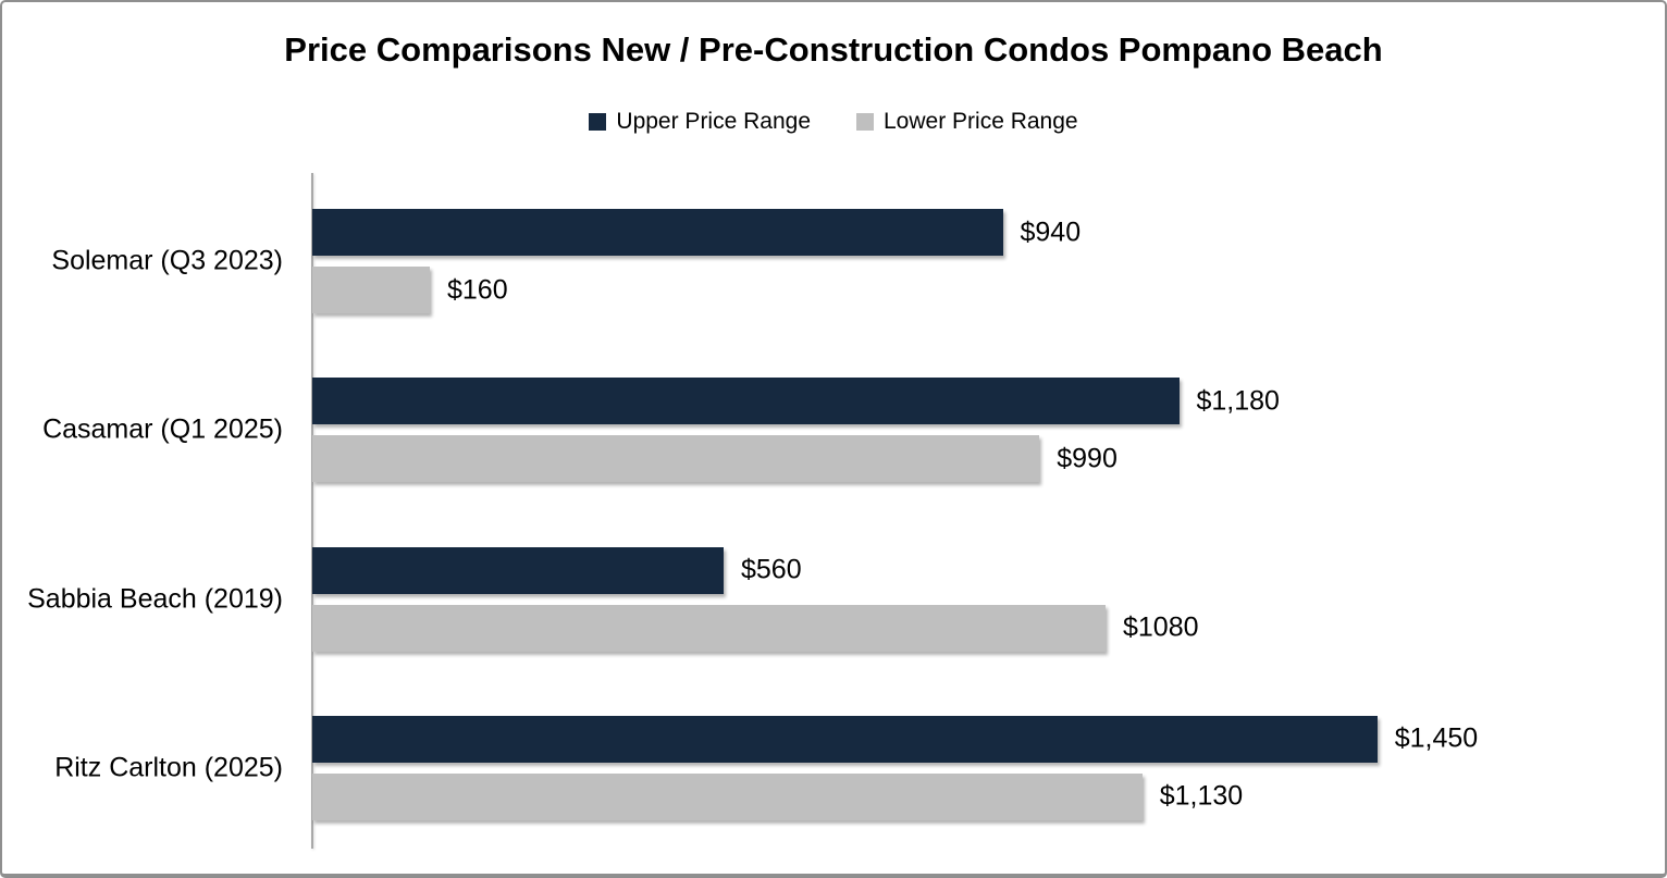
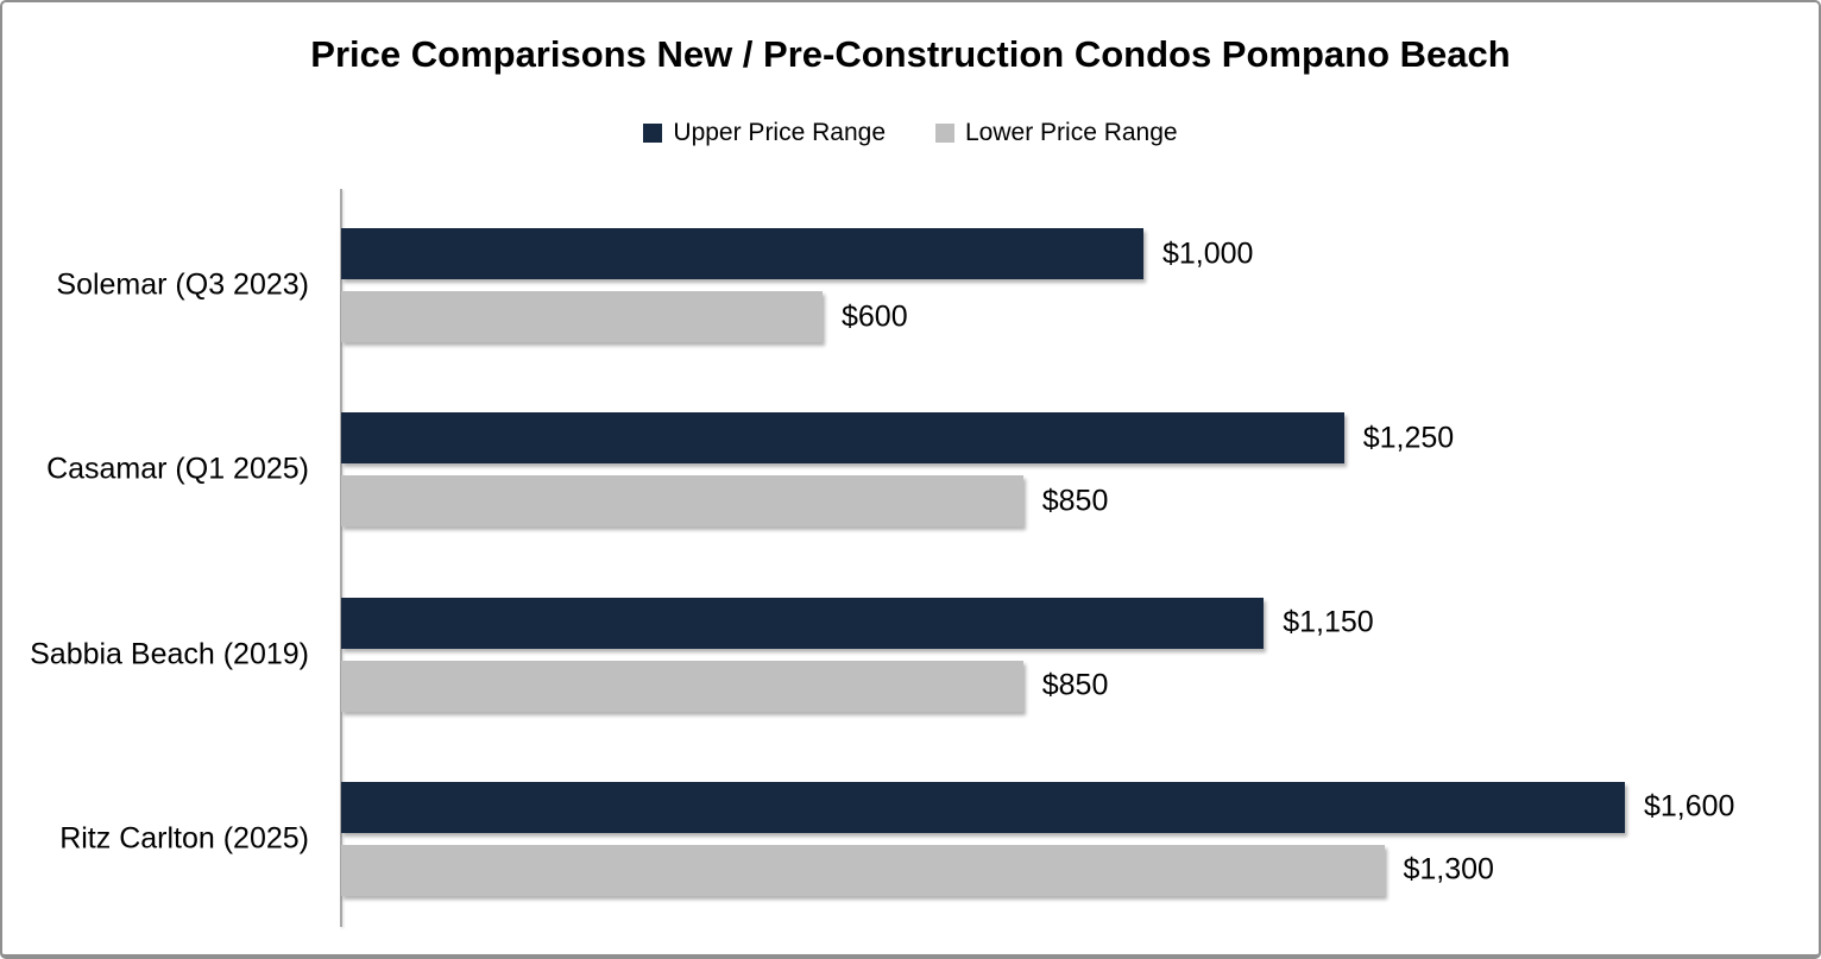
Upper Price Range/Solemar (Q3 2023): $940 -> $1,000
Lower Price Range/Solemar (Q3 2023): $160 -> $600
Upper Price Range/Casamar (Q1 2025): $1,180 -> $1,250
Lower Price Range/Casamar (Q1 2025): $990 -> $850
Upper Price Range/Sabbia Beach (2019): $560 -> $1,150
Lower Price Range/Sabbia Beach (2019): $1080 -> $850
Upper Price Range/Ritz Carlton (2025): $1,450 -> $1,600
Lower Price Range/Ritz Carlton (2025): $1,130 -> $1,300
